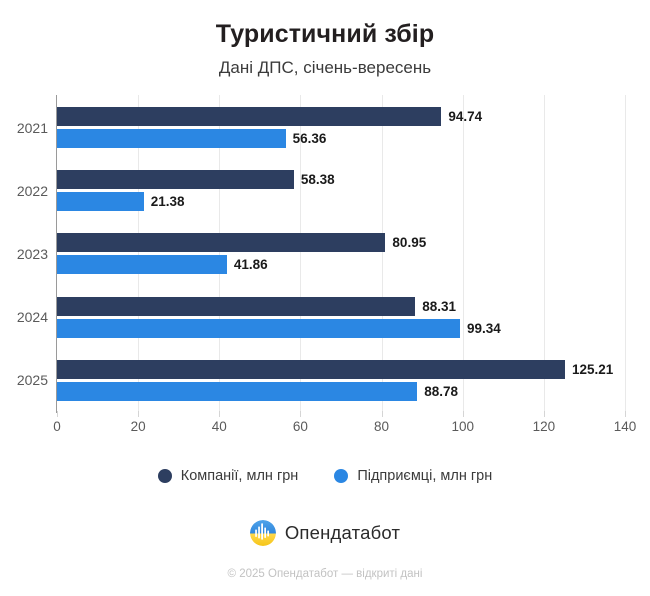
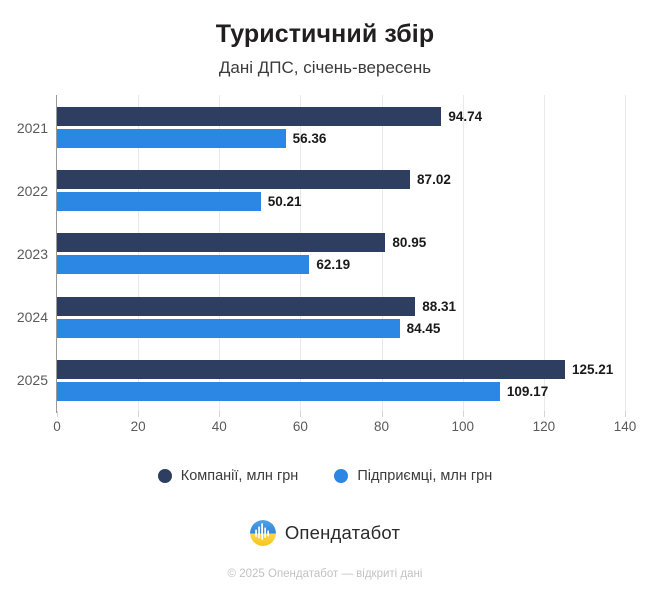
Компанії, млн грн/2022: 58.38 -> 87.02
Підприємці, млн грн/2022: 21.38 -> 50.21
Підприємці, млн грн/2023: 41.86 -> 62.19
Підприємці, млн грн/2024: 99.34 -> 84.45
Підприємці, млн грн/2025: 88.78 -> 109.17
